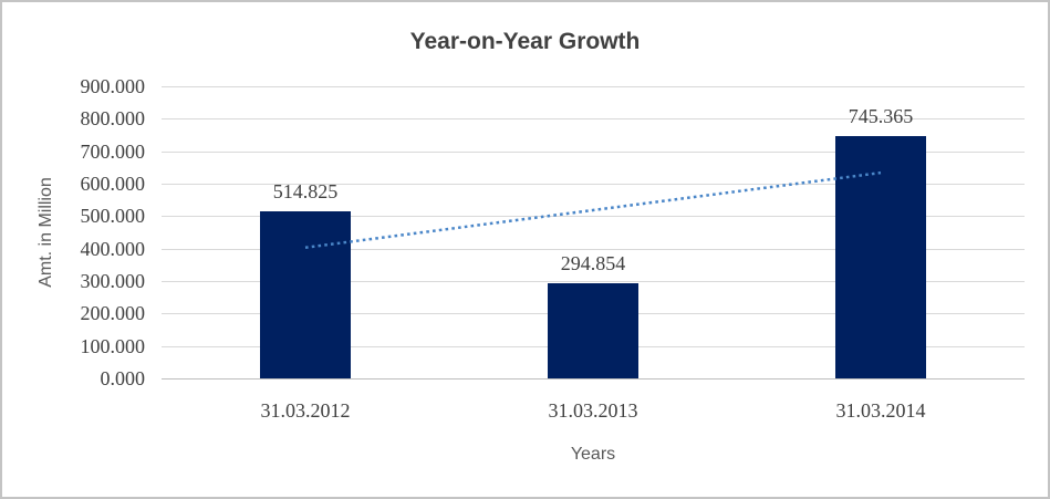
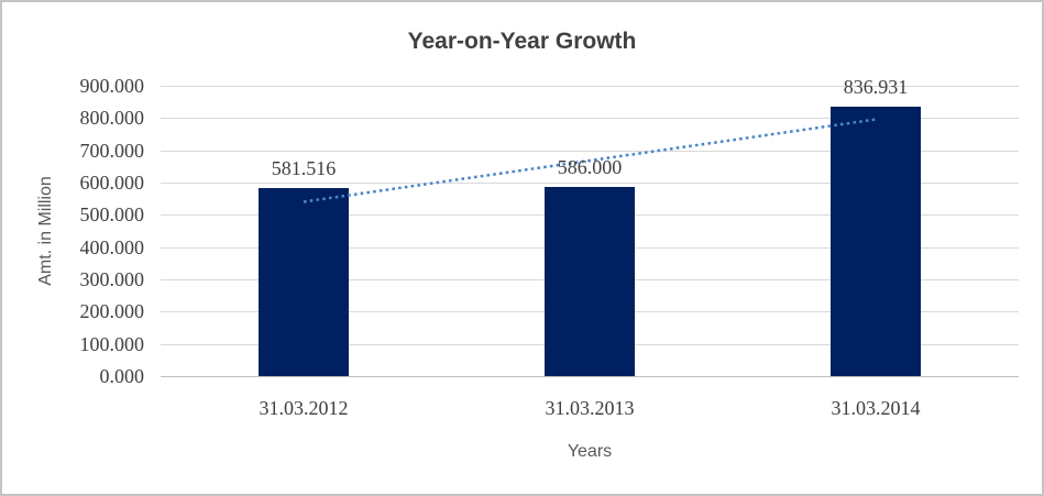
31.03.2012: 514.825 -> 581.516
31.03.2013: 294.854 -> 586.000
31.03.2014: 745.365 -> 836.931
